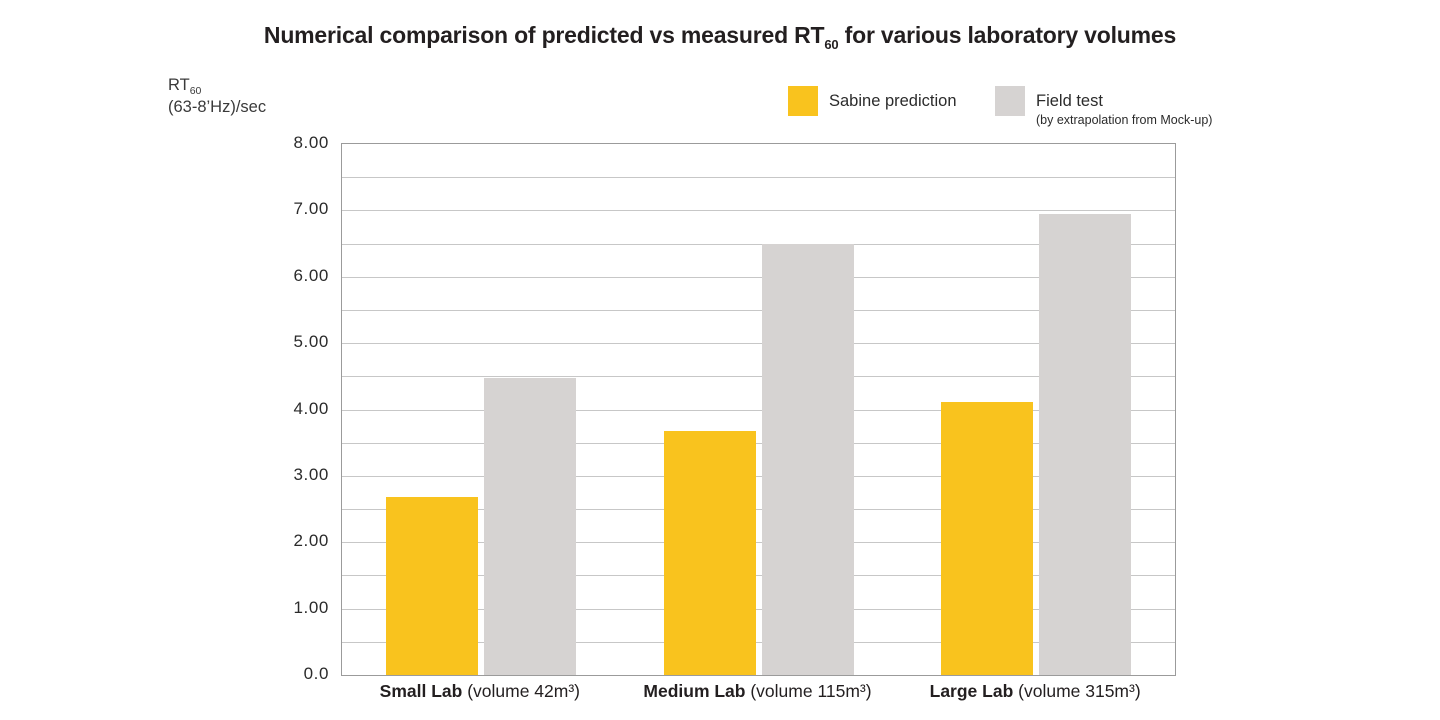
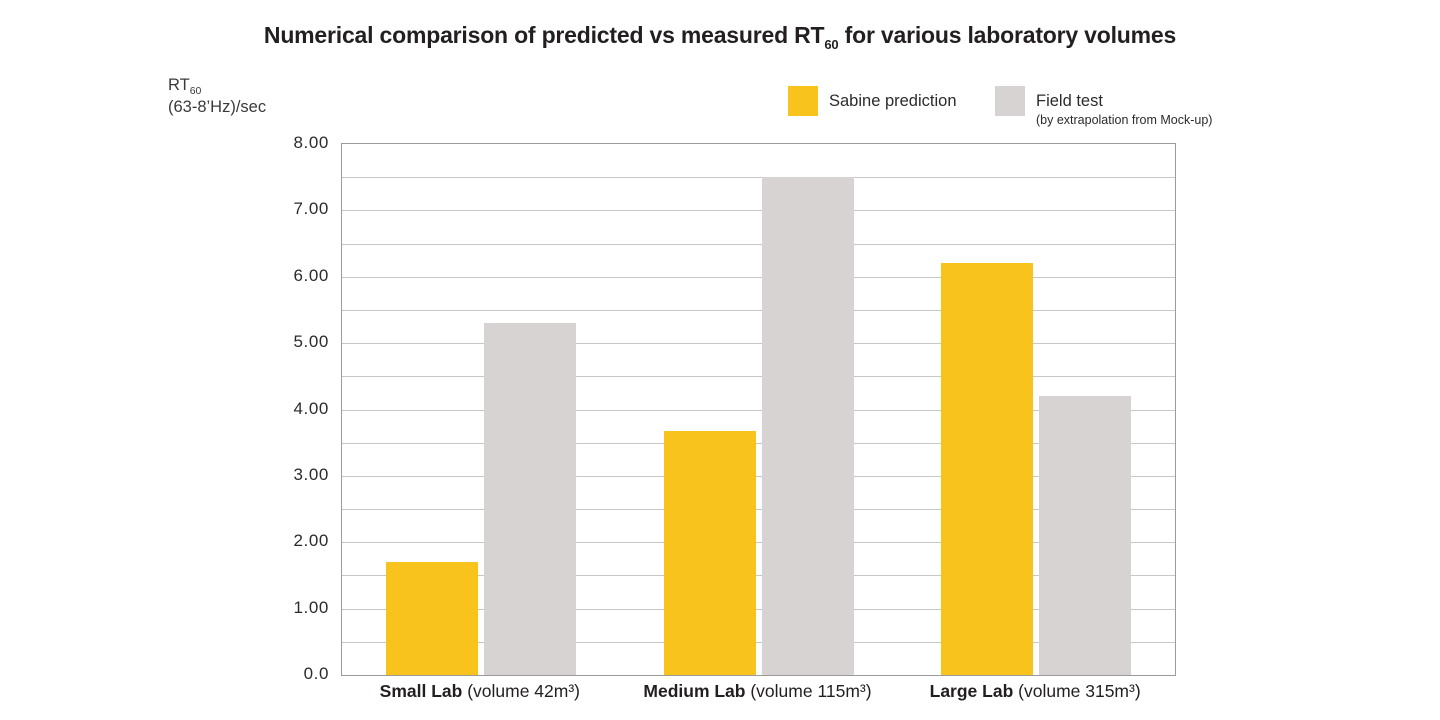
Sabine prediction/Small Lab (volume 42m³): 2.7 -> 1.7
Field test (by extrapolation from Mock-up)/Small Lab (volume 42m³): 4.5 -> 5.3
Field test (by extrapolation from Mock-up)/Medium Lab (volume 115m³): 6.5 -> 7.5
Sabine prediction/Large Lab (volume 315m³): 4.1 -> 6.2
Field test (by extrapolation from Mock-up)/Large Lab (volume 315m³): 7.0 -> 4.2
